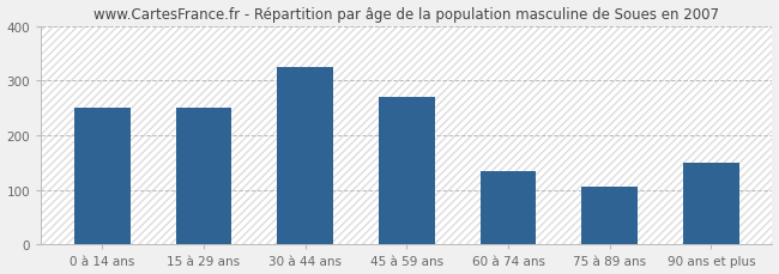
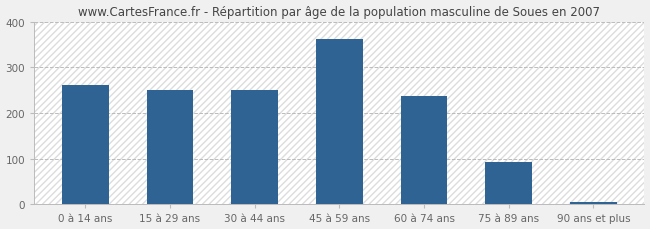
0 à 14 ans: 250 -> 262
30 à 44 ans: 325 -> 250
45 à 59 ans: 270 -> 362
60 à 74 ans: 135 -> 236
75 à 89 ans: 105 -> 93
90 ans et plus: 150 -> 5
